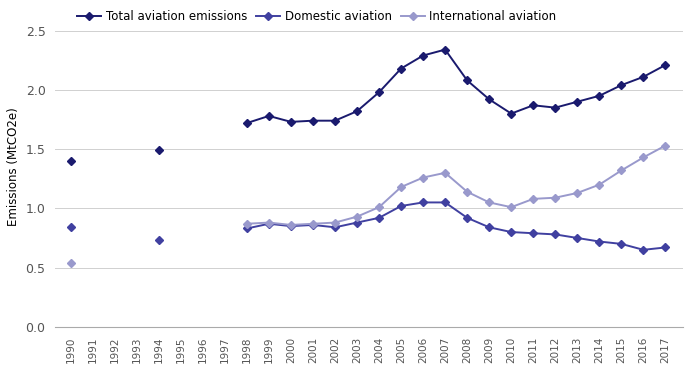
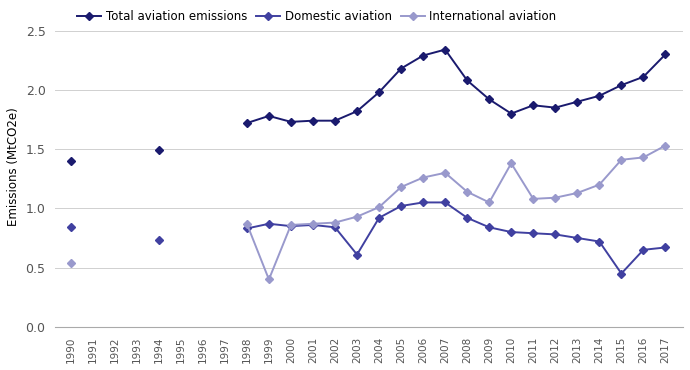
International aviation/1999: 0.88 -> 0.40
Domestic aviation/2003: 0.88 -> 0.61
International aviation/2010: 1.01 -> 1.38
Domestic aviation/2015: 0.70 -> 0.45
International aviation/2015: 1.32 -> 1.41
Total aviation emissions/2017: 2.21 -> 2.30
